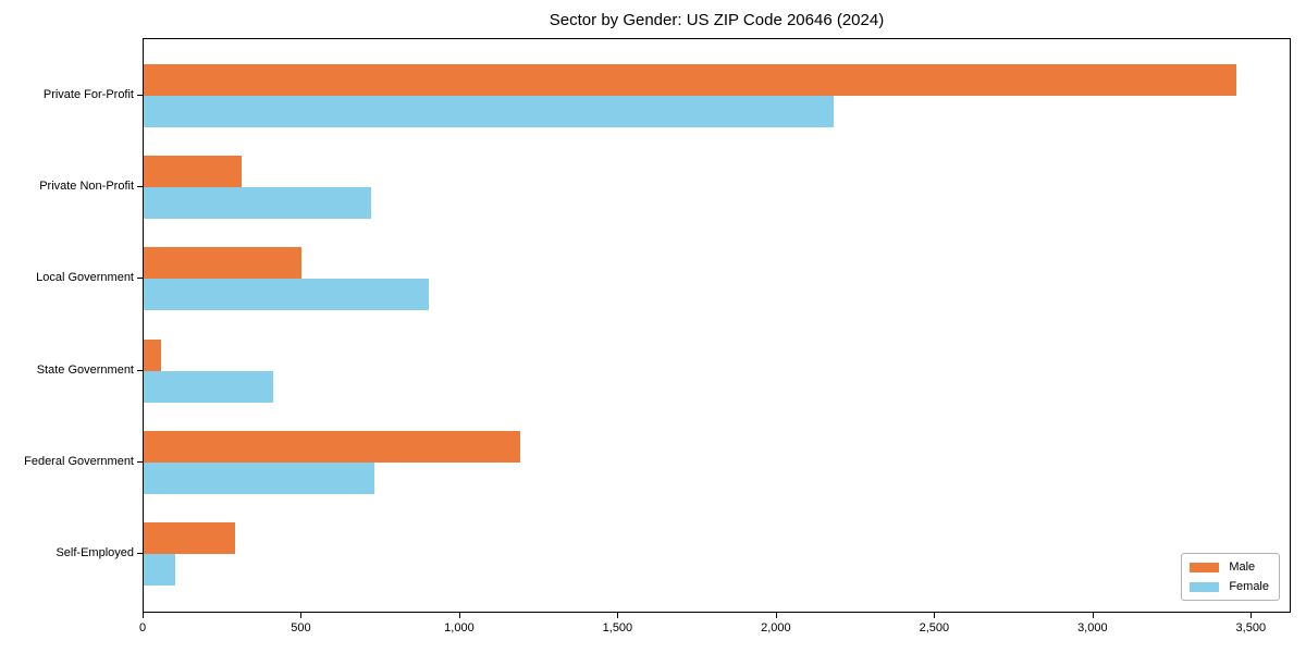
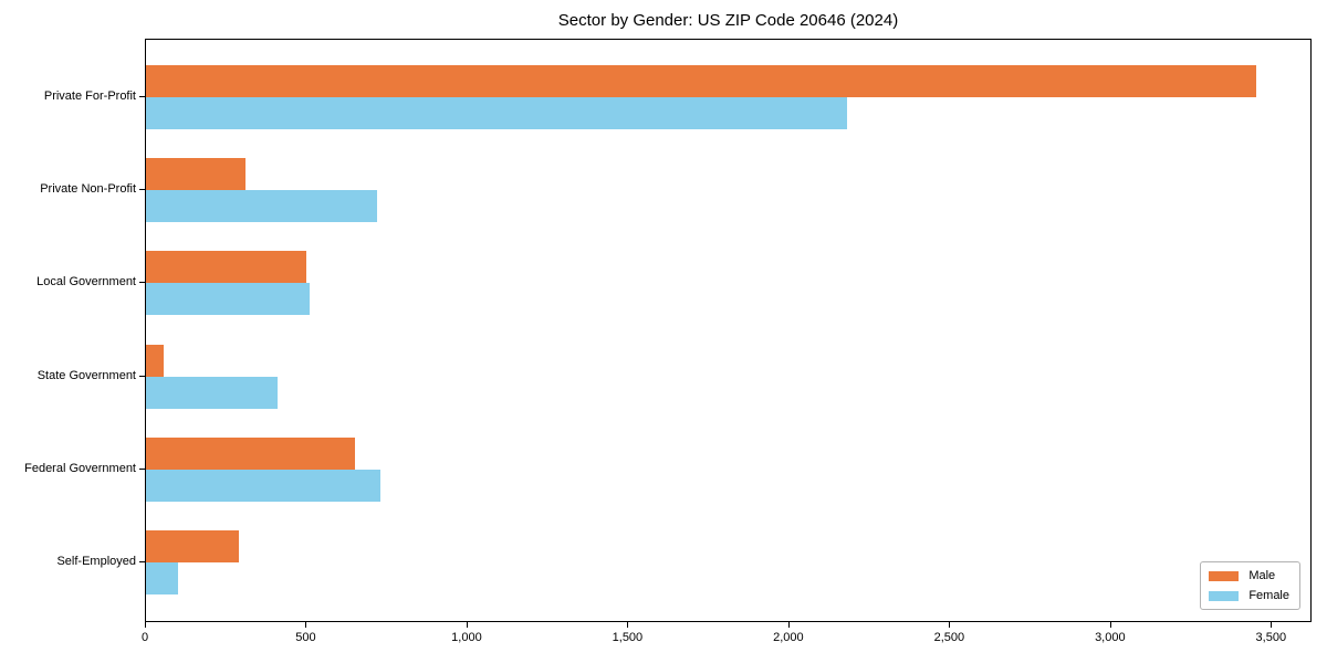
Female/Local Government: 900 -> 510
Male/Federal Government: 1190 -> 650
